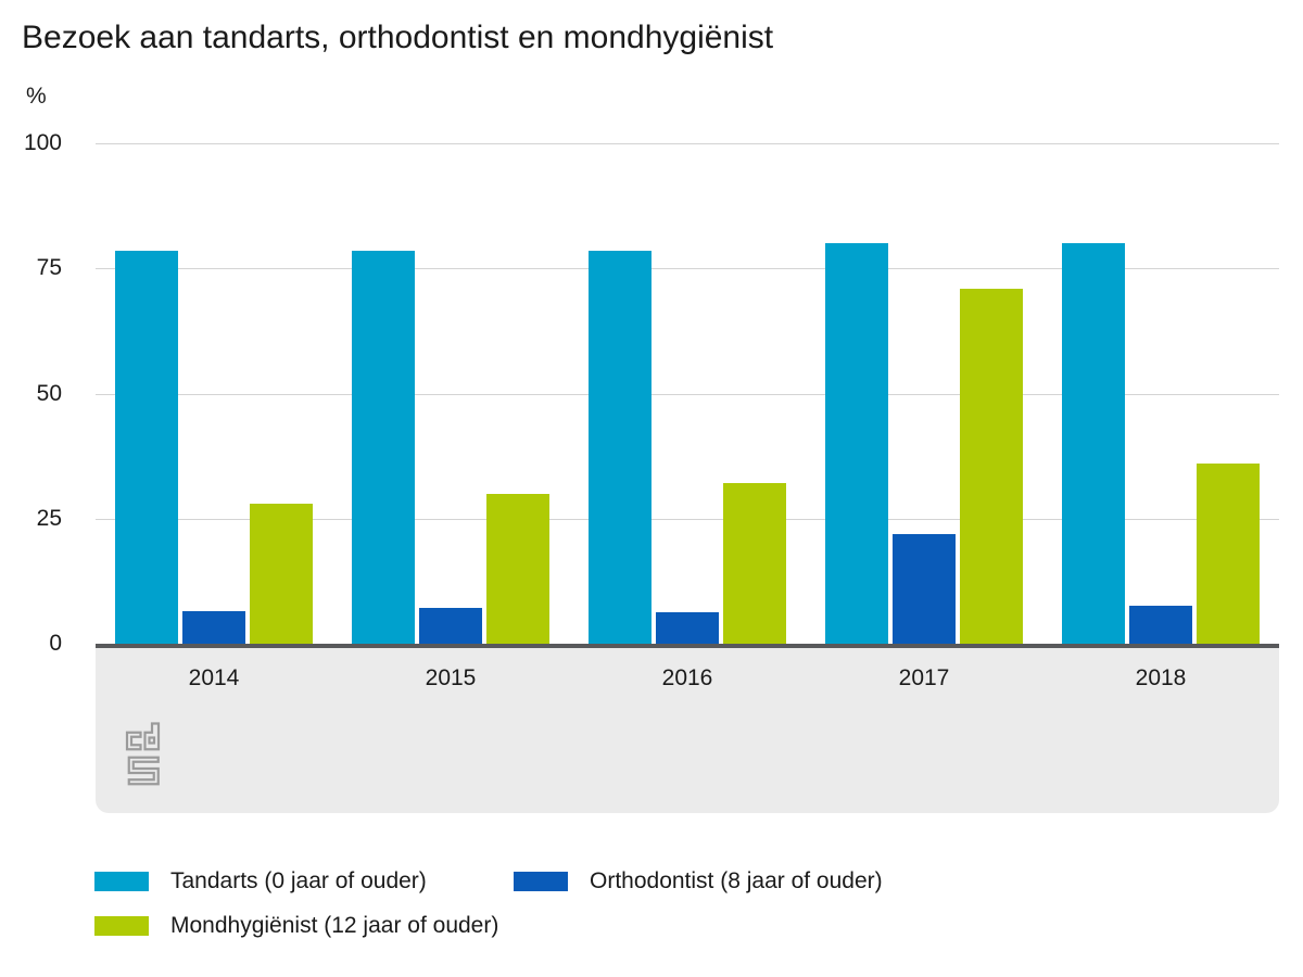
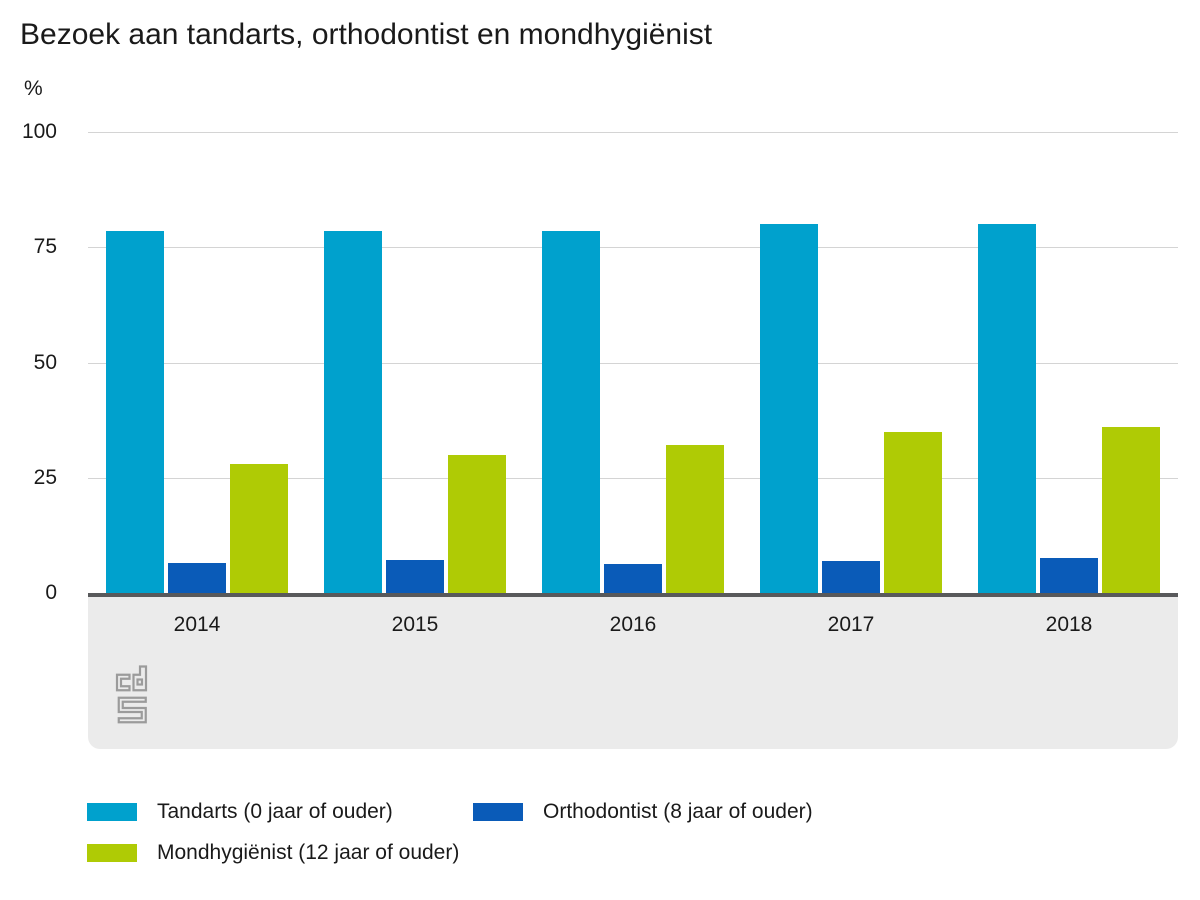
Orthodontist (8 jaar of ouder)/2017: 22 -> 7
Mondhygiënist (12 jaar of ouder)/2017: 71 -> 35
